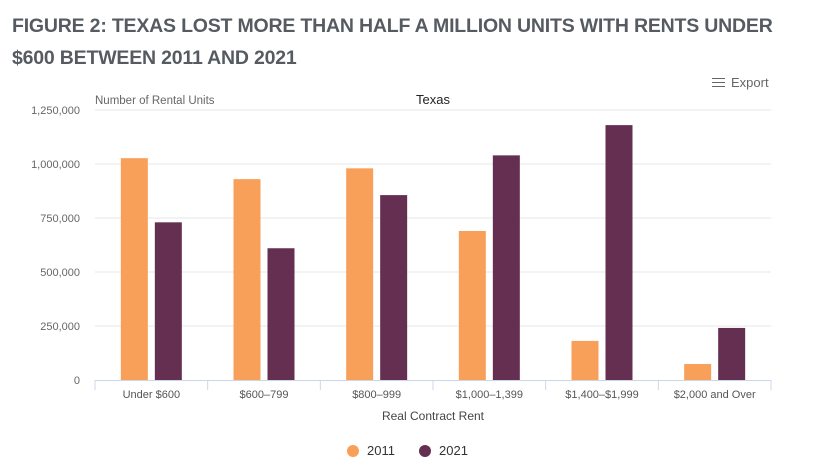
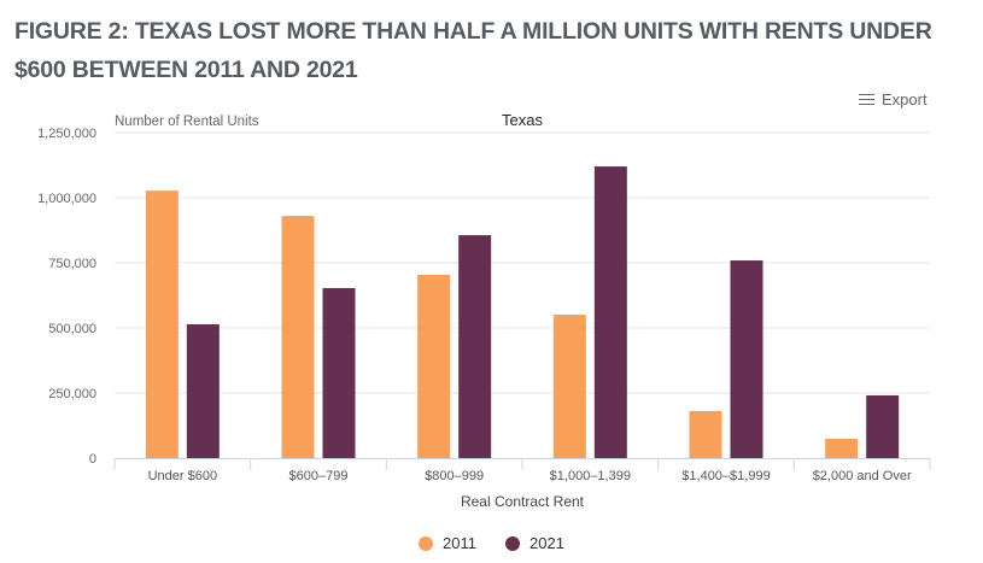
2021/Under $600: 730000 -> 510000
2021/$600–799: 610000 -> 650000
2011/$800–999: 980000 -> 700000
2011/$1,000–1,399: 690000 -> 550000
2021/$1,000–1,399: 1040000 -> 1120000
2021/$1,400–$1,999: 1180000 -> 760000
